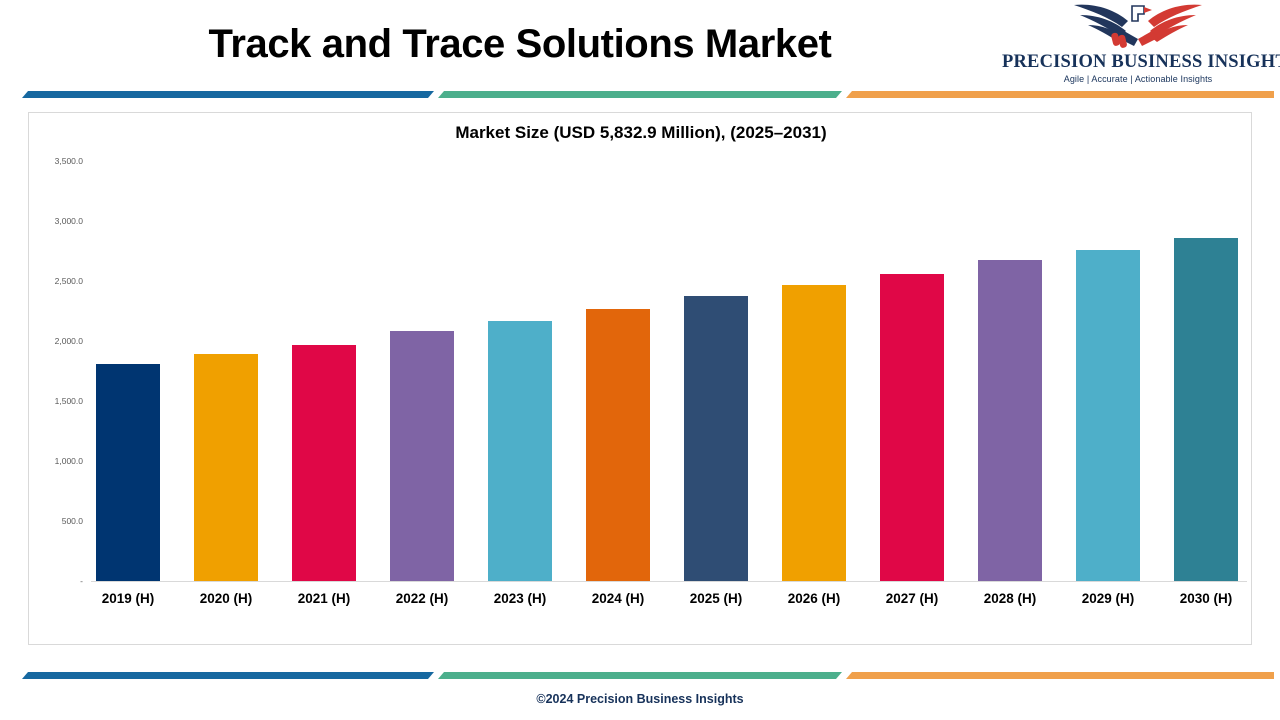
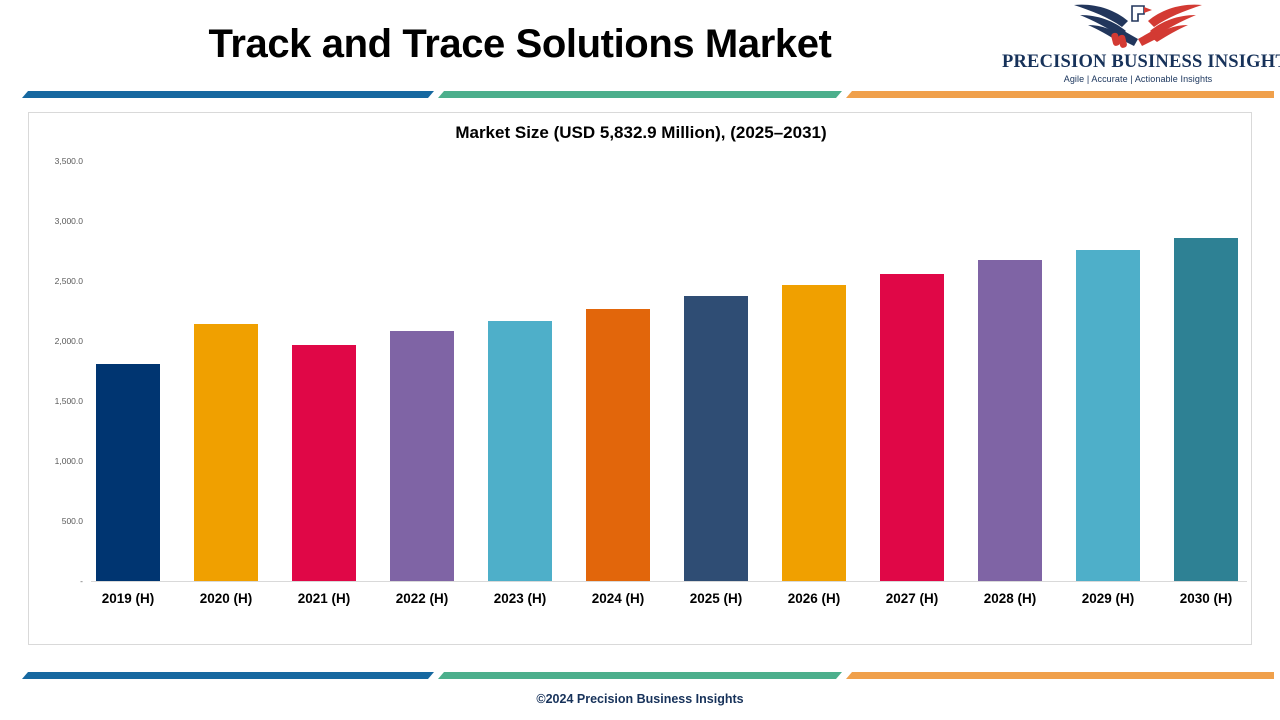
2020 (H): 1890 -> 2140
